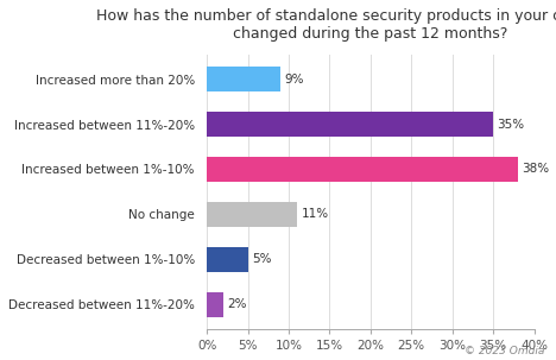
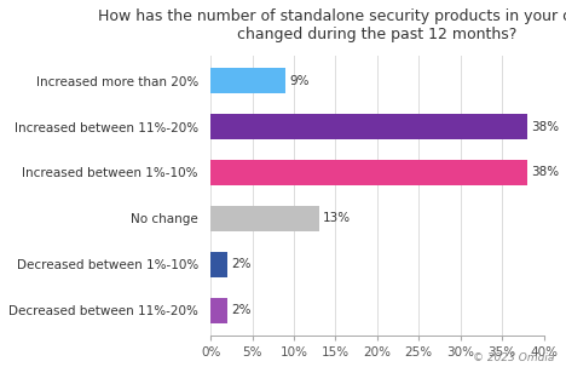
Increased between 11%-20%: 35% -> 38%
No change: 11% -> 13%
Decreased between 1%-10%: 5% -> 2%
